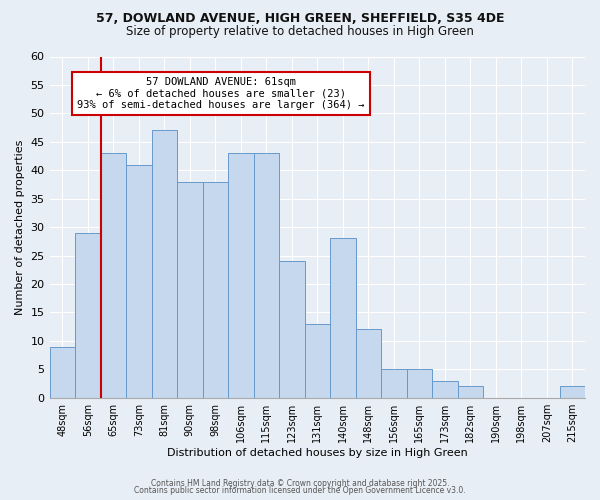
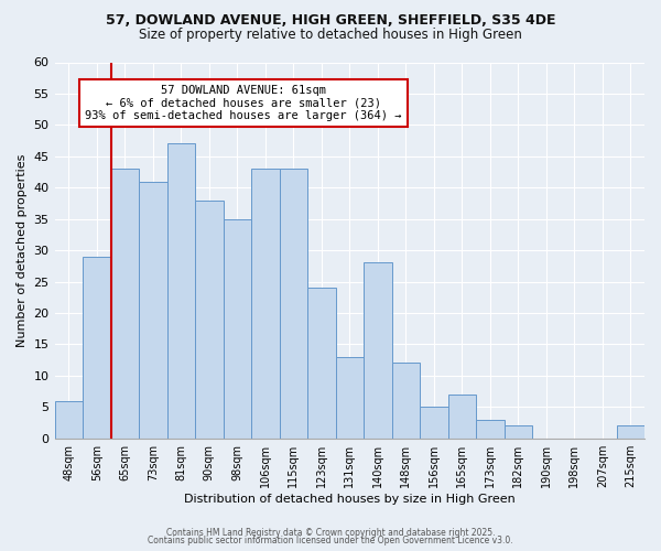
48sqm: 9 -> 6
98sqm: 38 -> 35
165sqm: 5 -> 7
